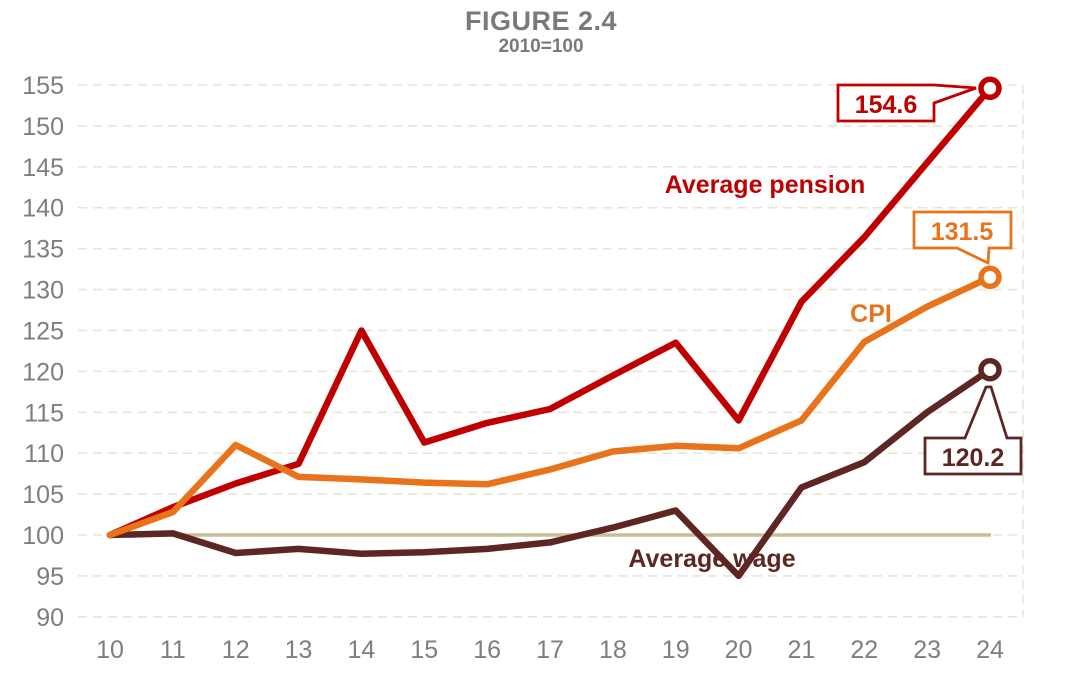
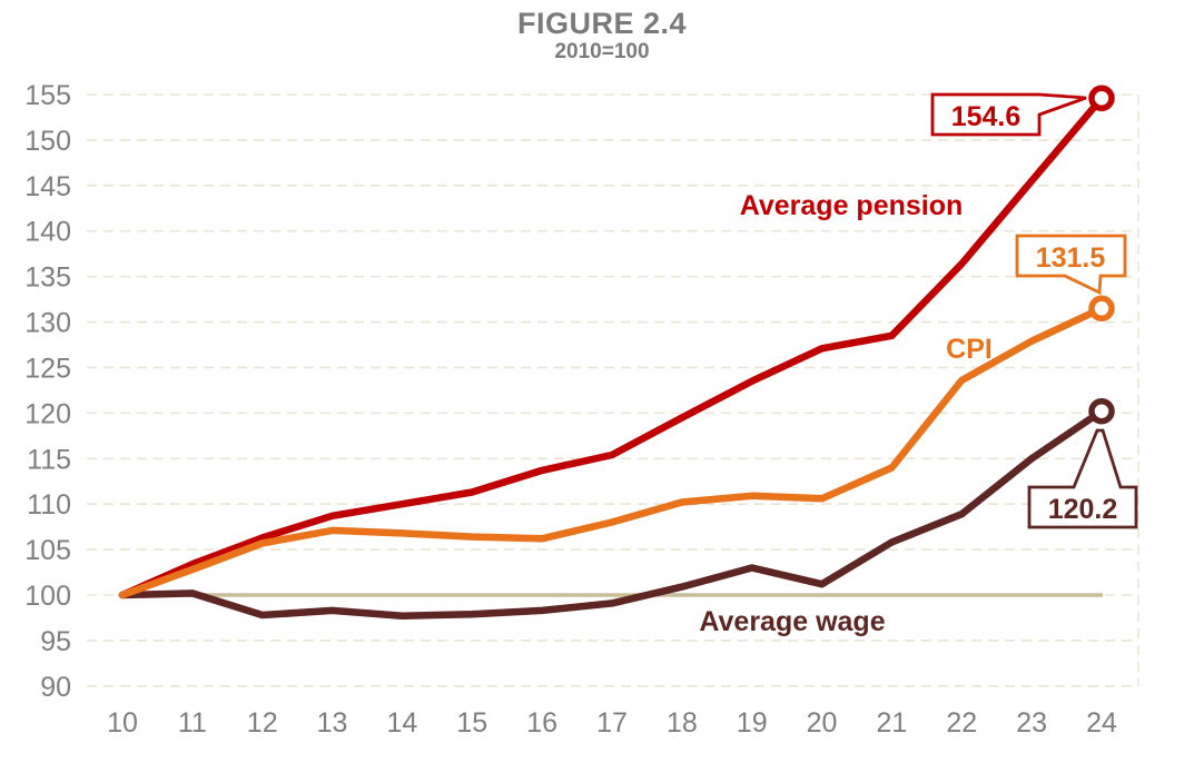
CPI/12: 111 -> 106
Average pension/14: 125 -> 110
Average pension/20: 114 -> 127
Average wage/20: 95 -> 101
